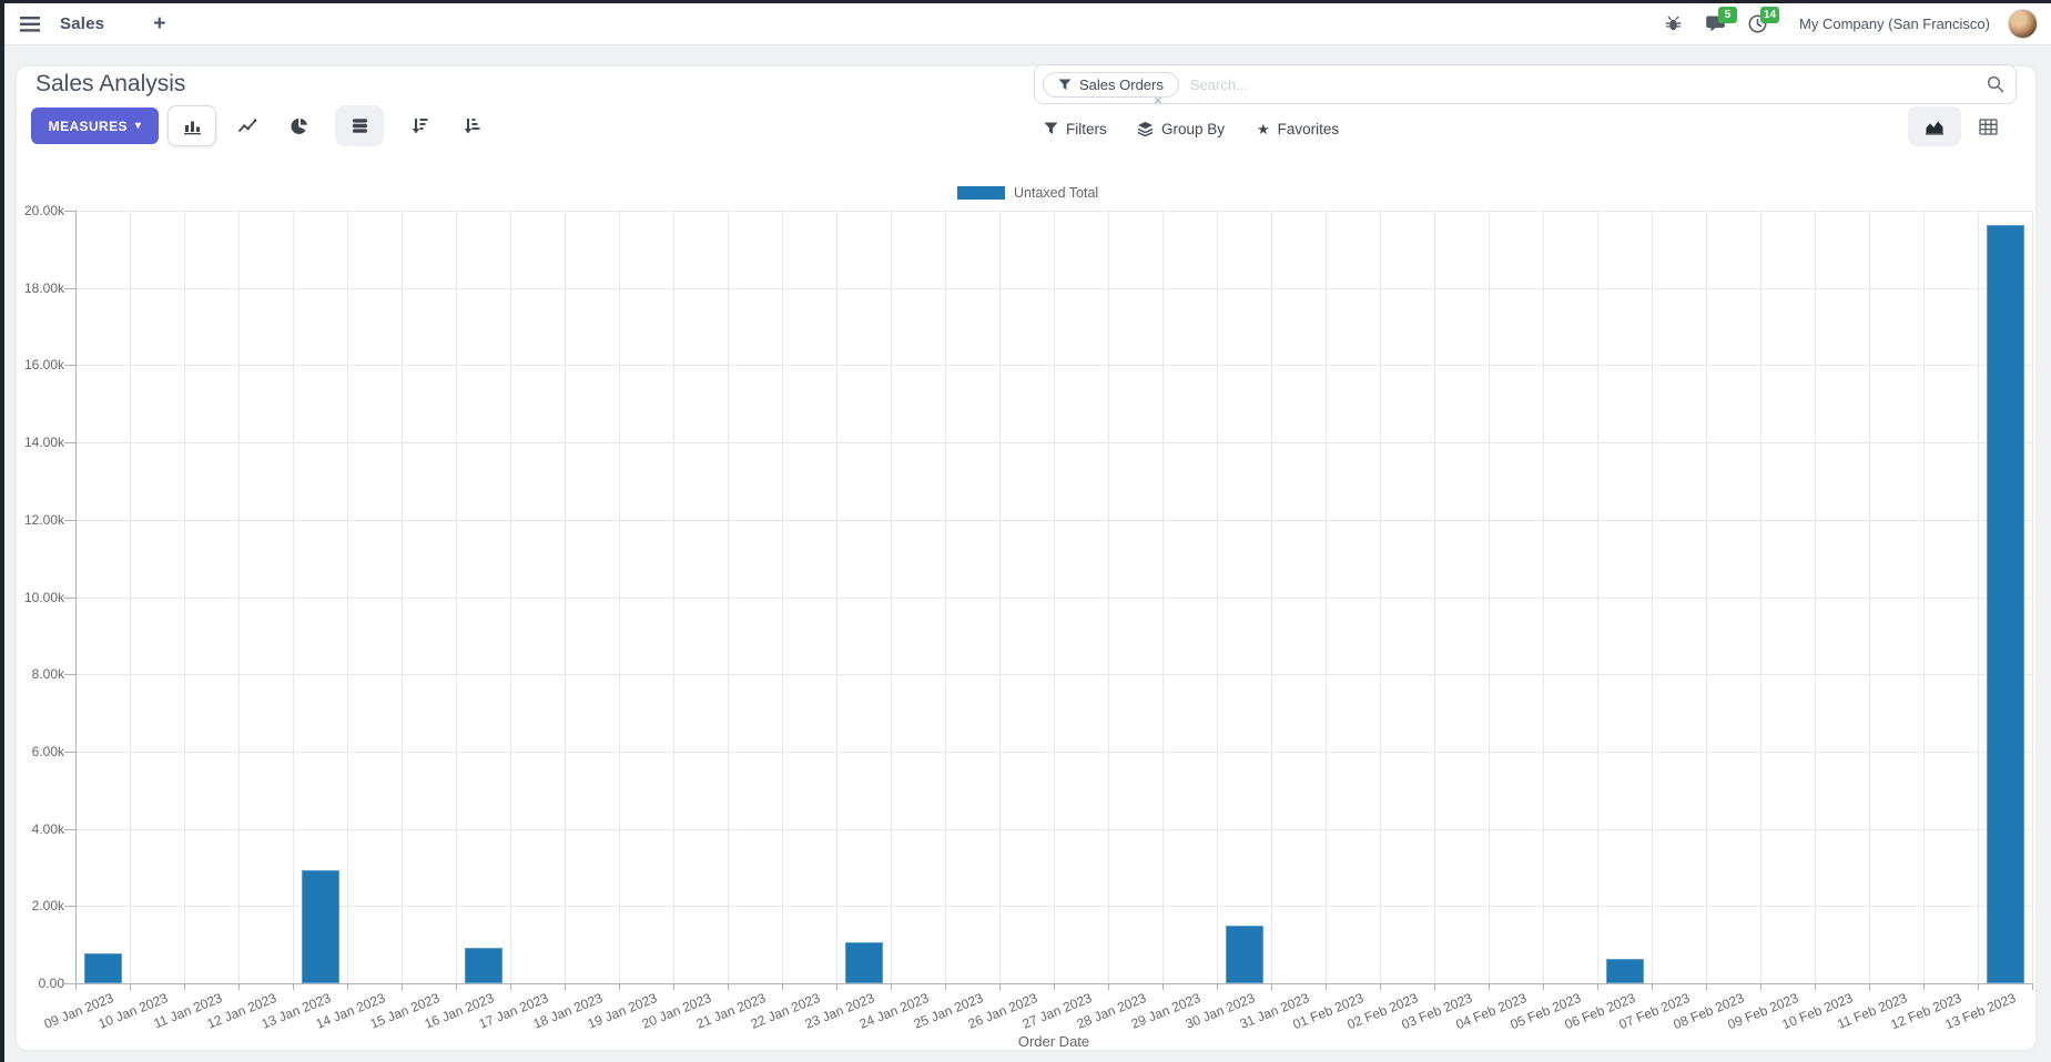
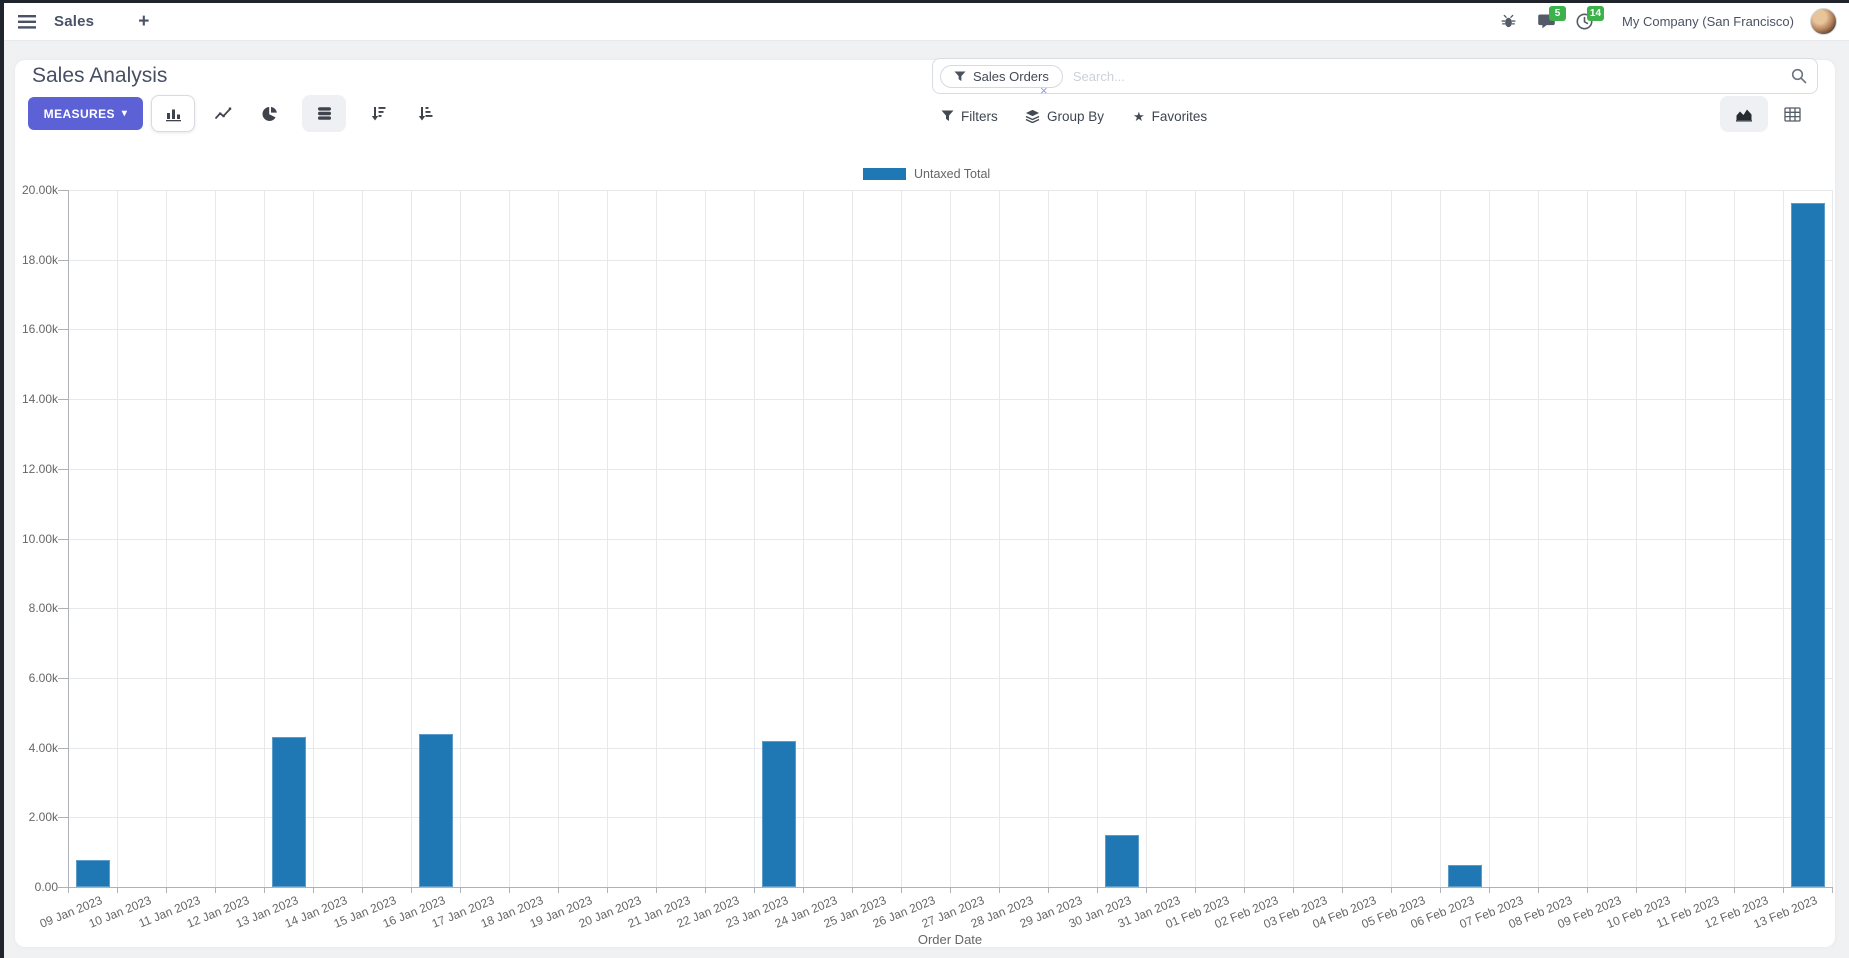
13 Jan 2023: 2.9k -> 4.3k
16 Jan 2023: 0.9k -> 4.4k
23 Jan 2023: 1.0k -> 4.2k
